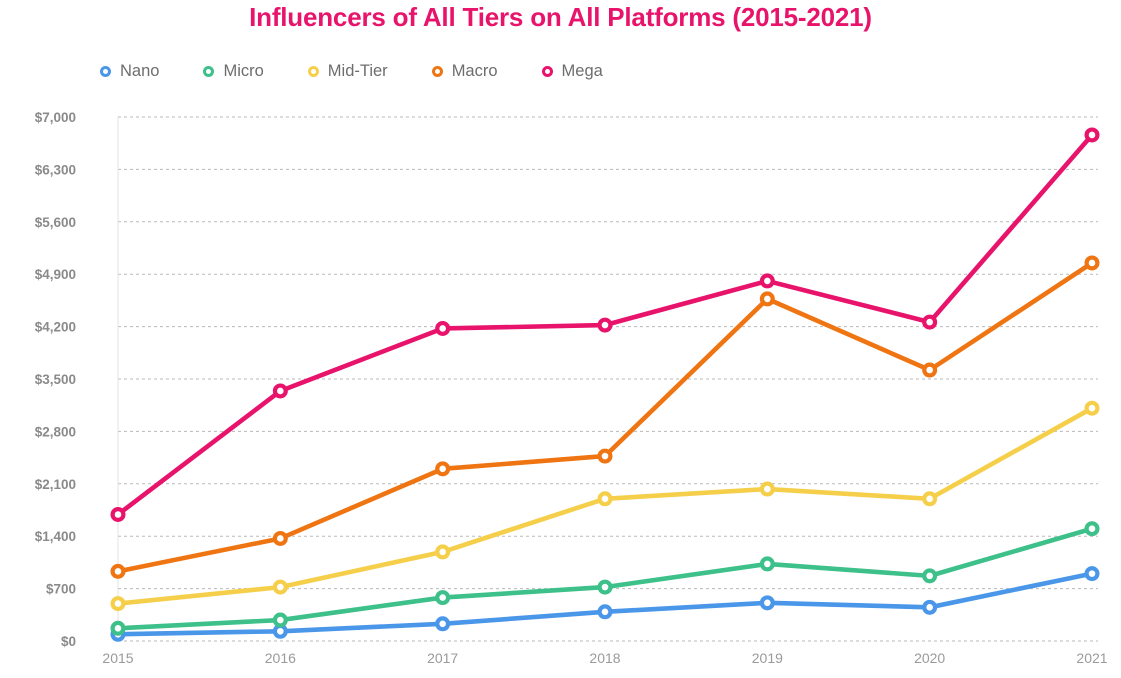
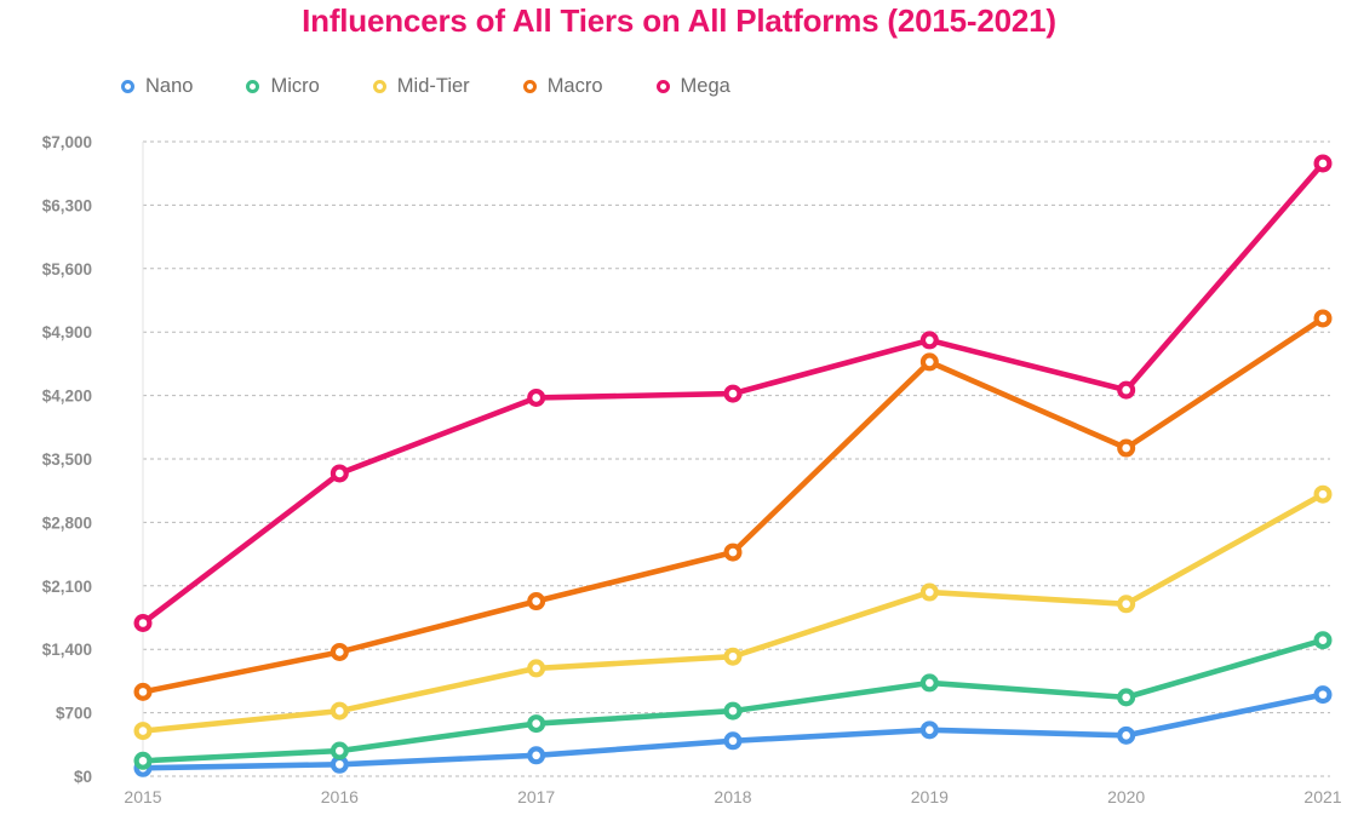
Macro/2017: $2300 -> $1900
Mid-Tier/2018: $1900 -> $1300
